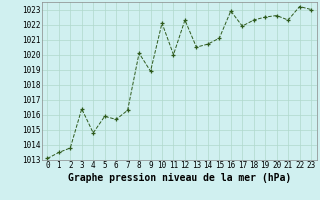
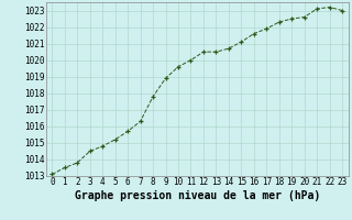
3: 1016.4 -> 1014.5
5: 1015.9 -> 1015.2
8: 1020.1 -> 1017.8
10: 1022.1 -> 1019.6
12: 1022.3 -> 1020.5
16: 1022.9 -> 1021.6
21: 1022.3 -> 1023.1
